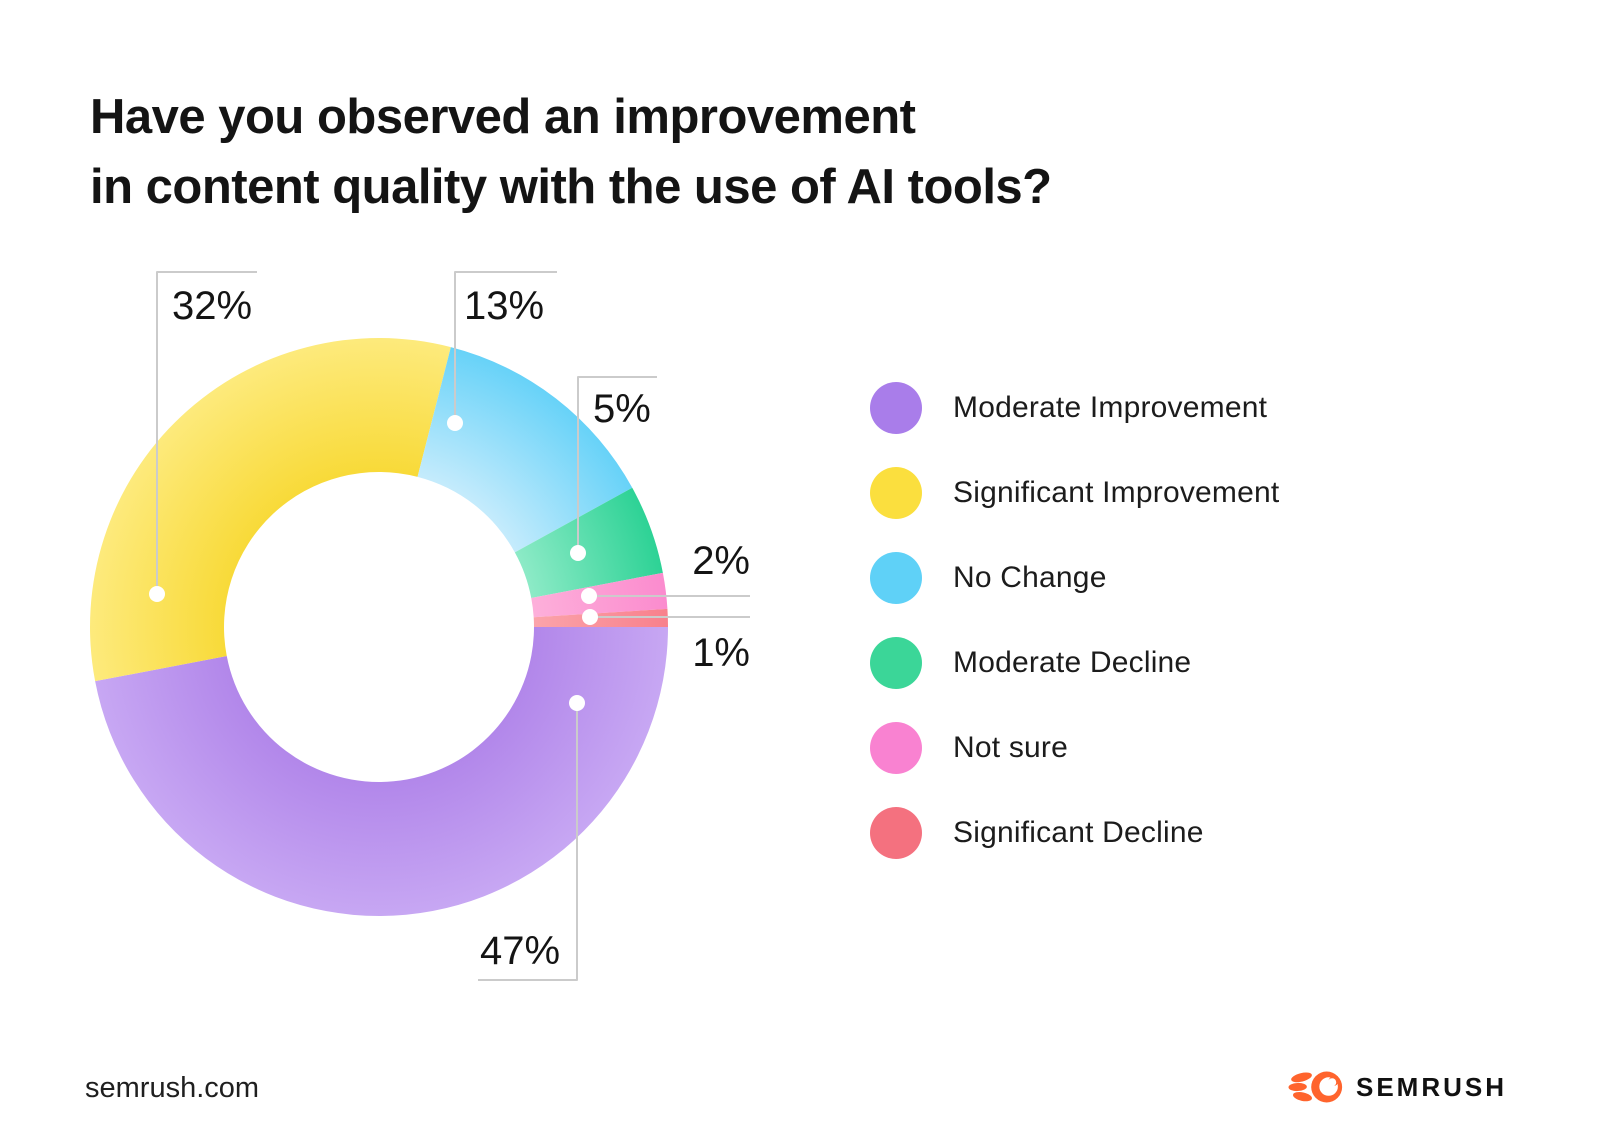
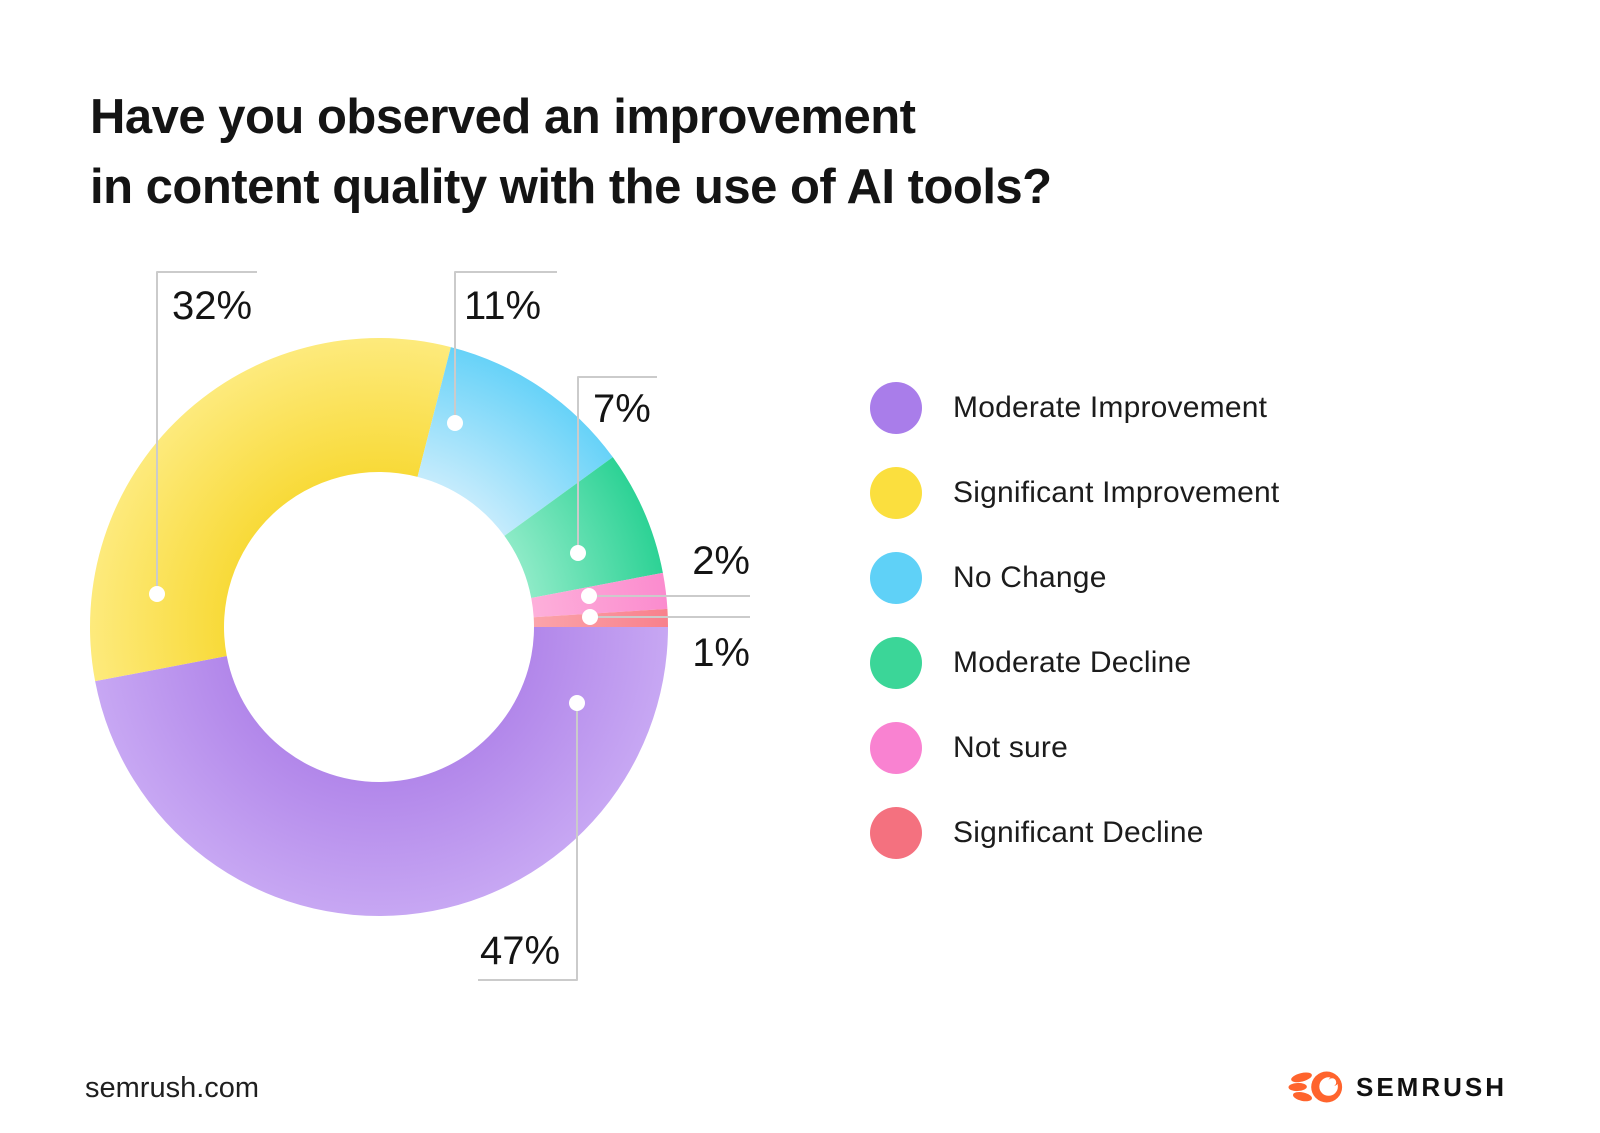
No Change: 13% -> 11%
Moderate Decline: 5% -> 7%
